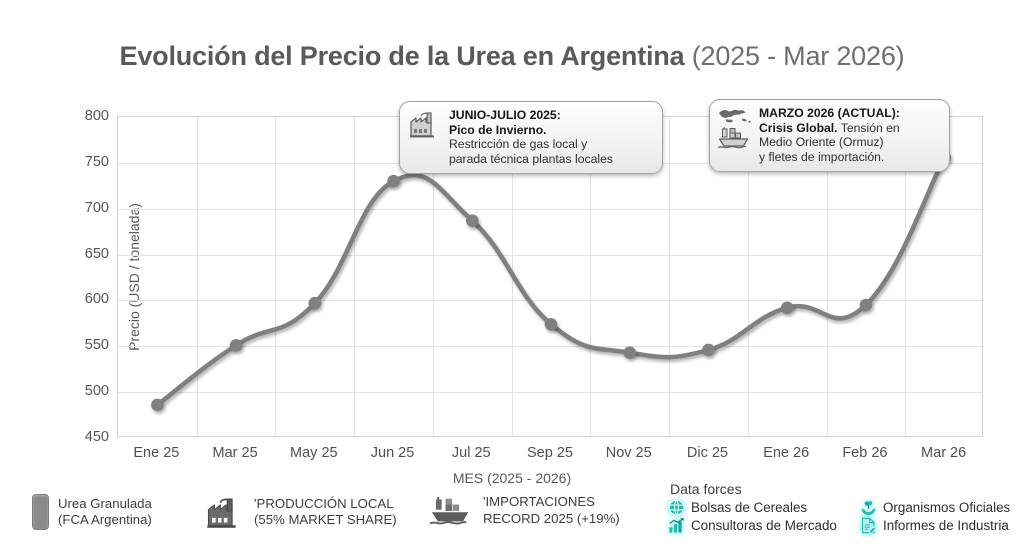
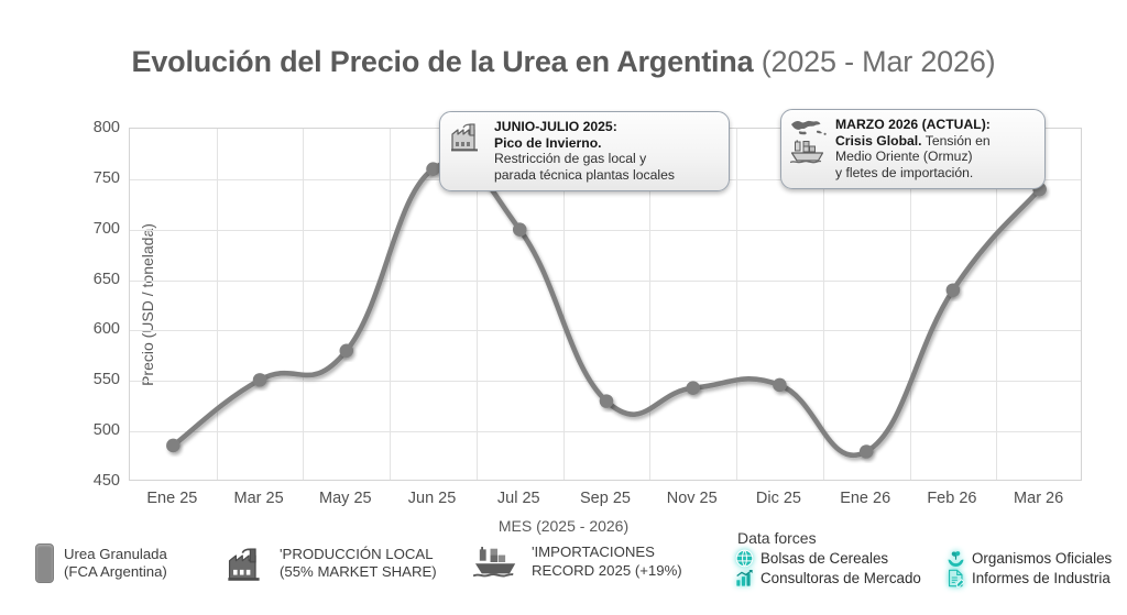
May 25: 600 -> 580
Jun 25: 730 -> 760
Jul 25: 690 -> 700
Sep 25: 570 -> 530
Ene 26: 590 -> 480
Feb 26: 600 -> 640
Mar 26: 760 -> 740
